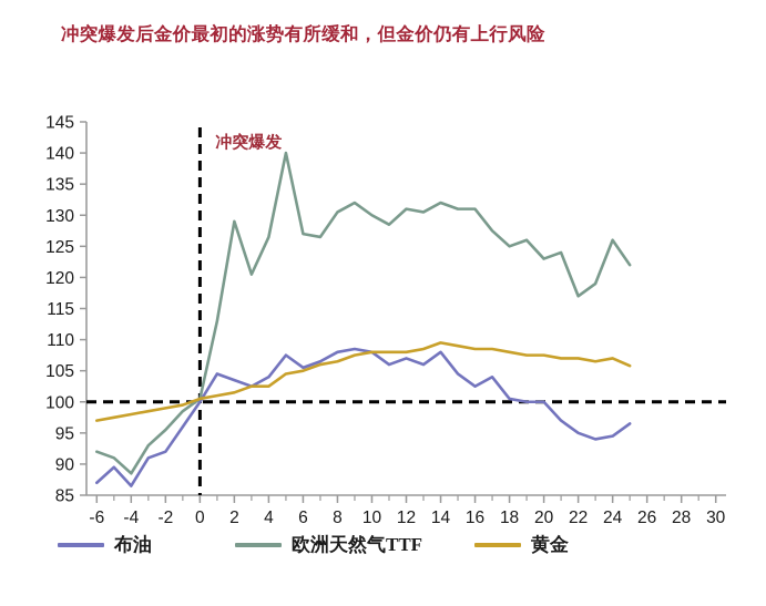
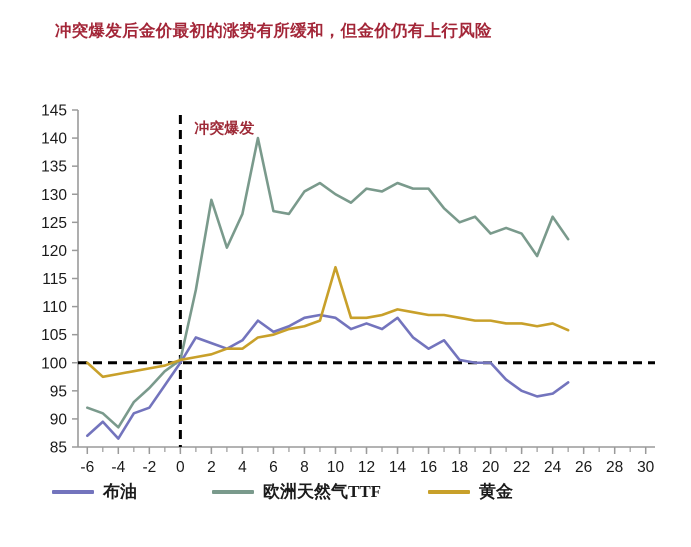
黄金/-6: 97 -> 100
黄金/10: 108 -> 117
欧洲天然气TTF/22: 117 -> 123
